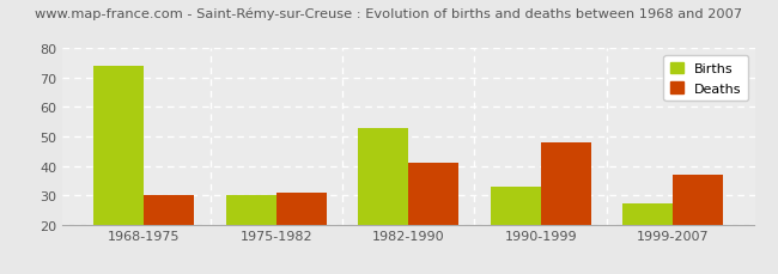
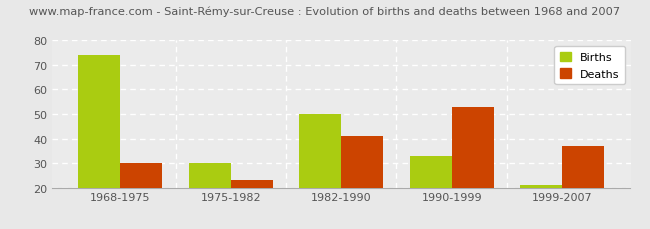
Deaths/1975-1982: 31 -> 23
Births/1982-1990: 53 -> 50
Deaths/1990-1999: 48 -> 53
Births/1999-2007: 27 -> 21
